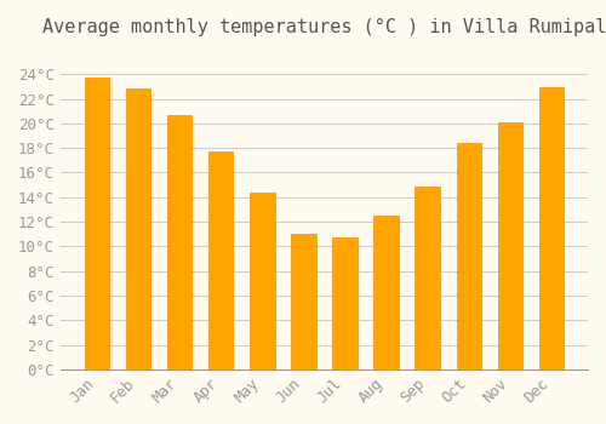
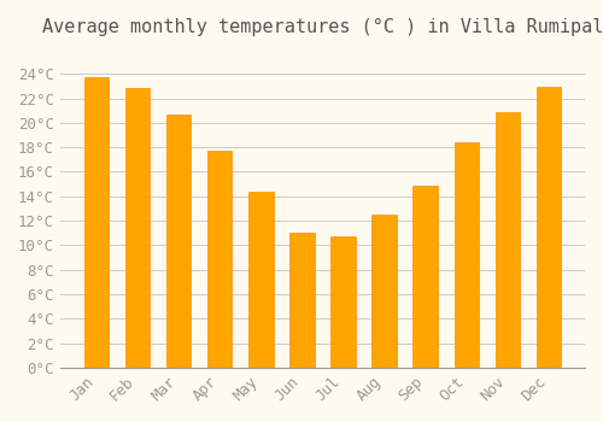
Nov: 20.1°C -> 20.9°C
